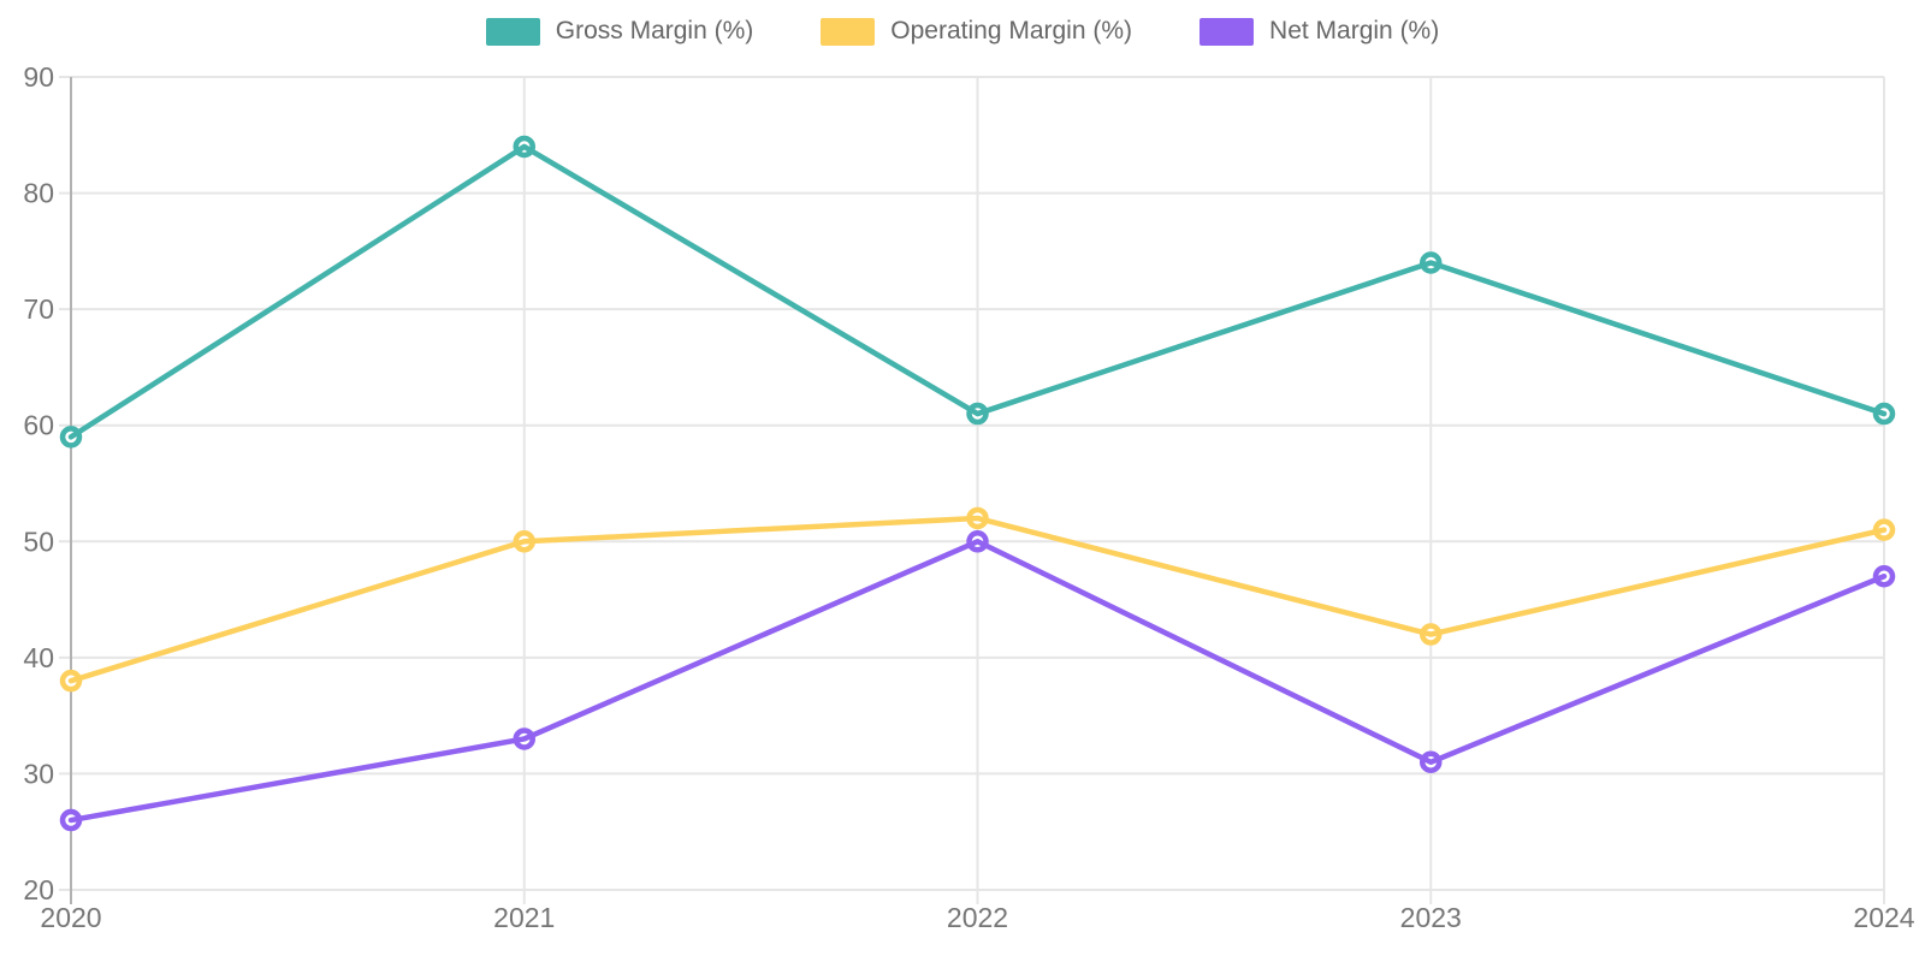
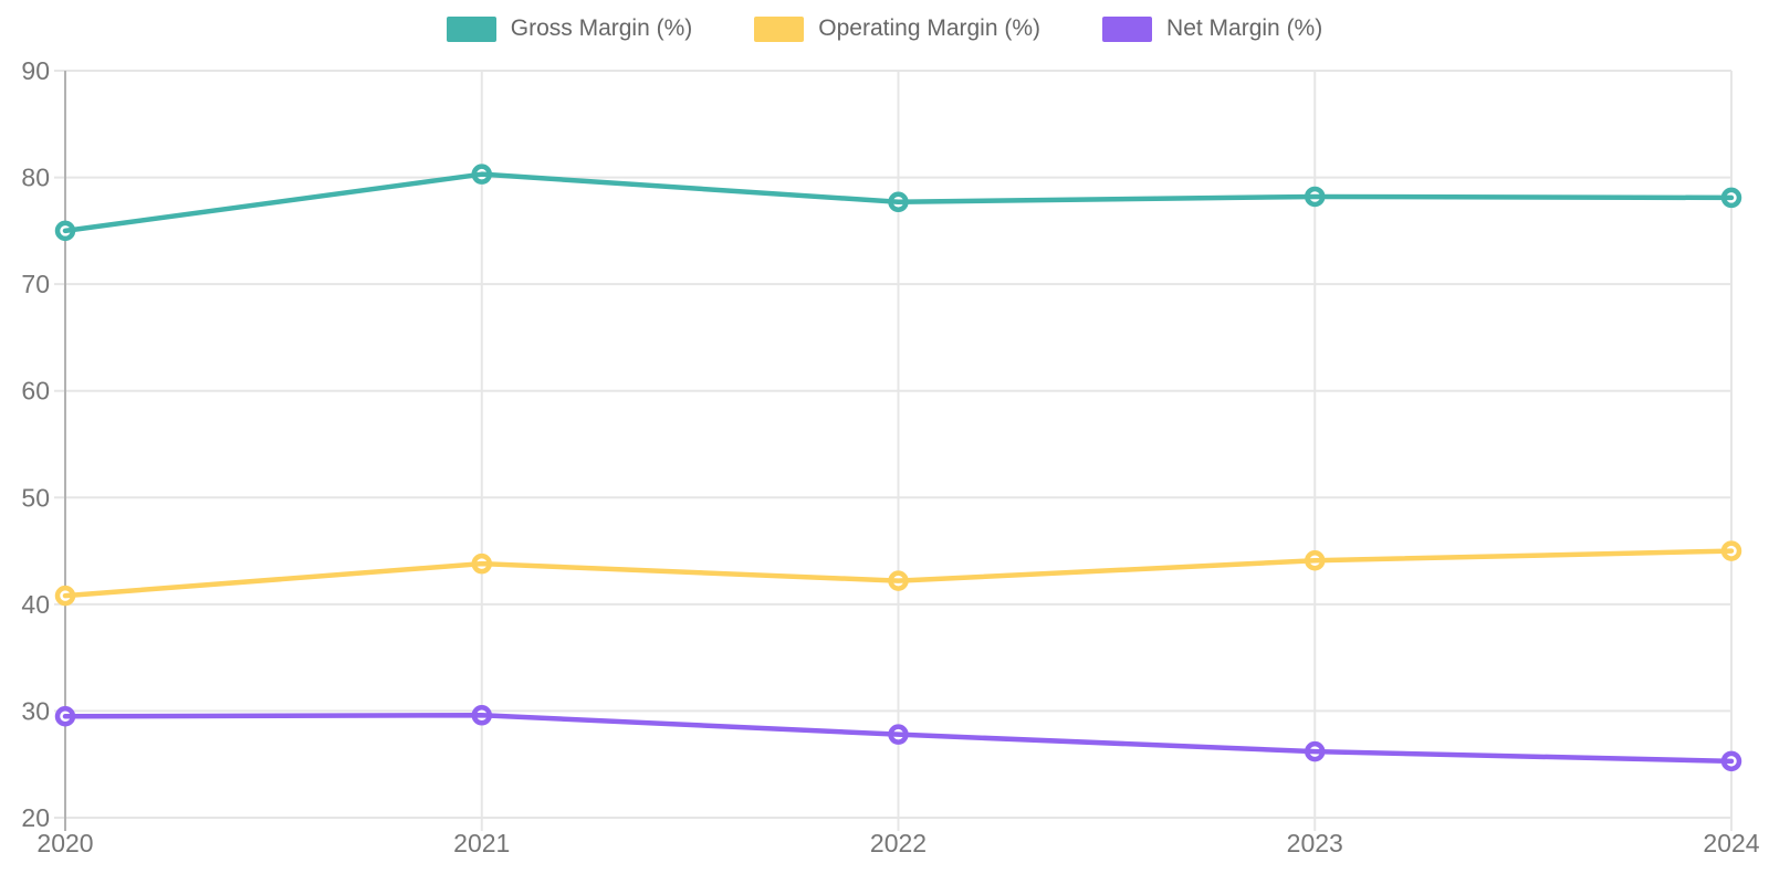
Gross Margin (%)/2020: 59 -> 75
Operating Margin (%)/2020: 38 -> 41
Net Margin (%)/2020: 26 -> 30
Gross Margin (%)/2021: 84 -> 80
Operating Margin (%)/2021: 50 -> 44
Net Margin (%)/2021: 33 -> 30
Gross Margin (%)/2022: 61 -> 78
Operating Margin (%)/2022: 52 -> 42
Net Margin (%)/2022: 50 -> 28
Gross Margin (%)/2023: 74 -> 78
Operating Margin (%)/2023: 42 -> 44
Net Margin (%)/2023: 31 -> 26
Gross Margin (%)/2024: 61 -> 78
Operating Margin (%)/2024: 51 -> 45
Net Margin (%)/2024: 47 -> 25
